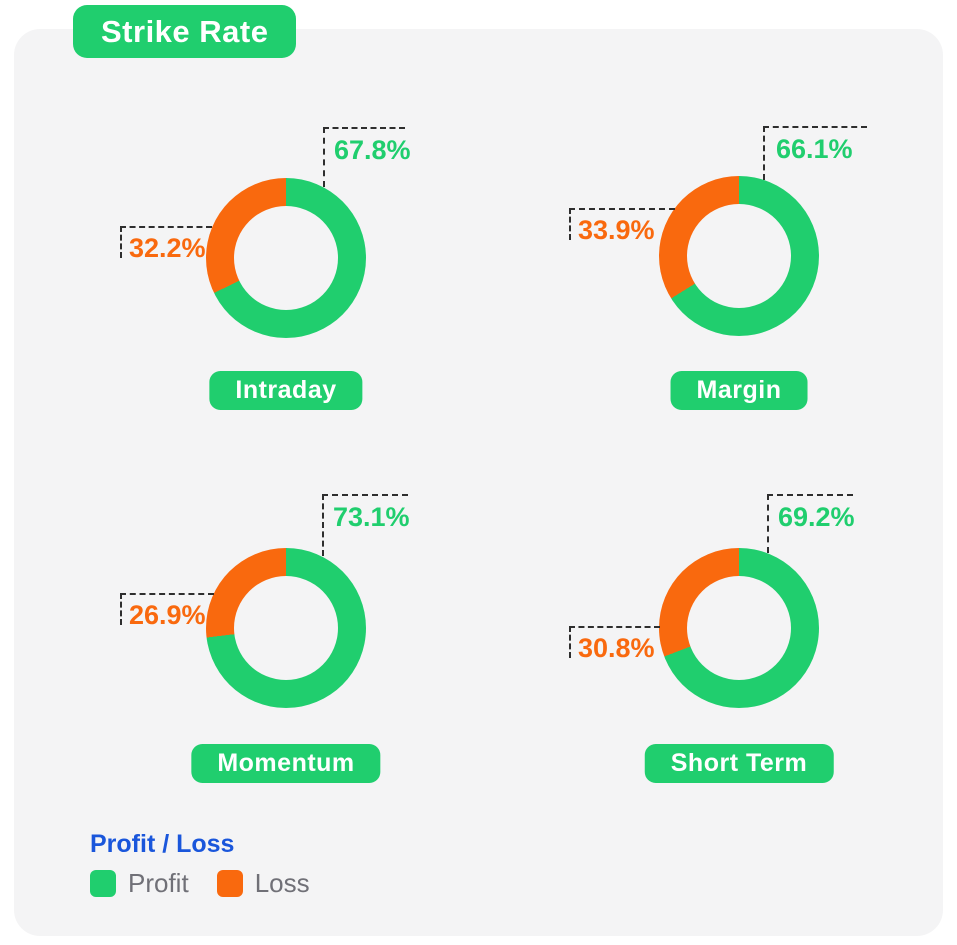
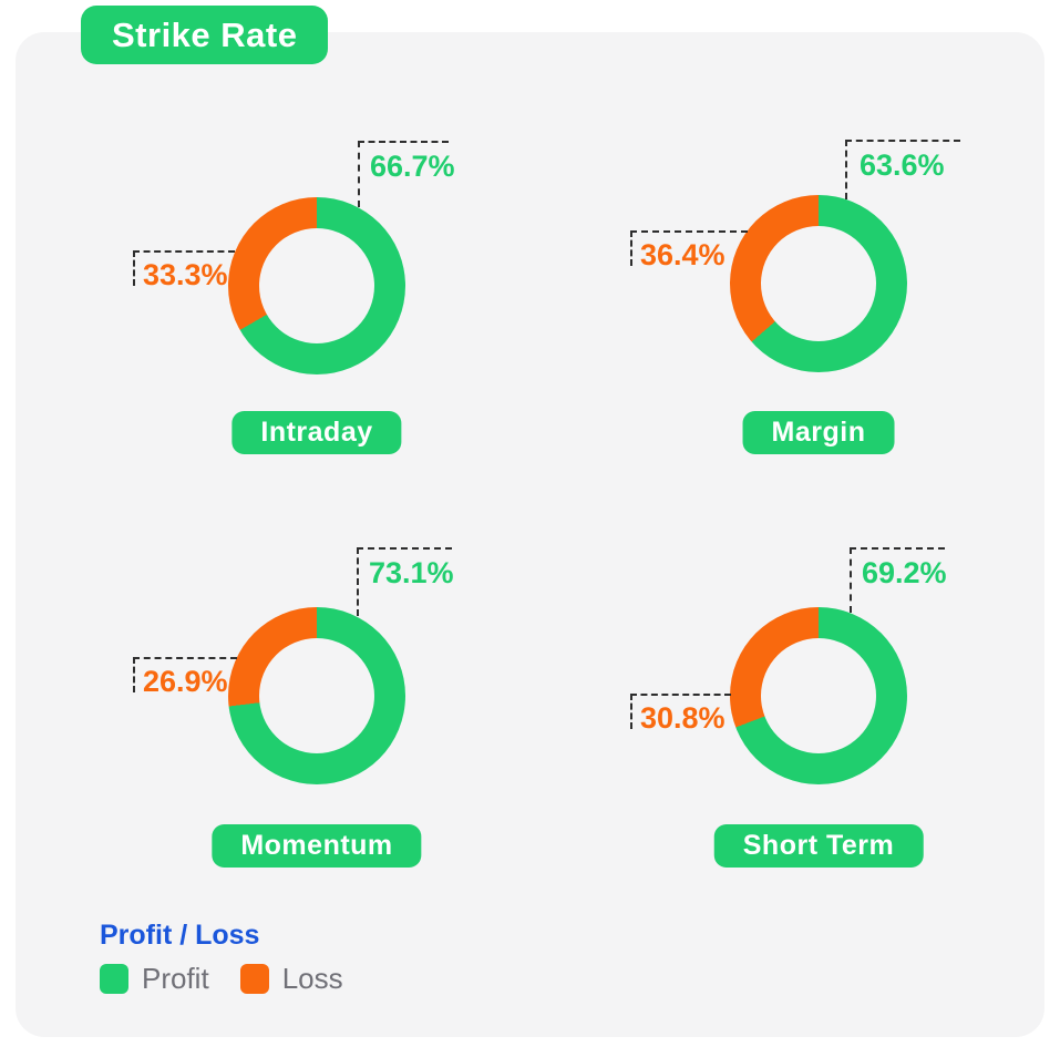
Intraday/Profit: 67.8% -> 66.7%
Intraday/Loss: 32.2% -> 33.3%
Margin/Profit: 66.1% -> 63.6%
Margin/Loss: 33.9% -> 36.4%
